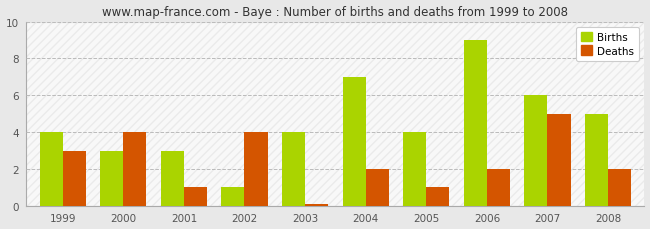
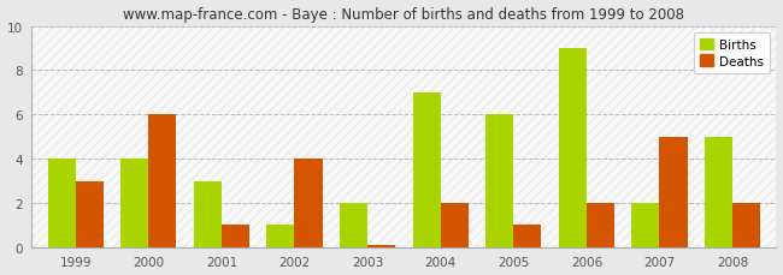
Births/2000: 3 -> 4
Deaths/2000: 4.0 -> 6.0
Births/2003: 4 -> 2
Births/2005: 4 -> 6
Births/2007: 6 -> 2
